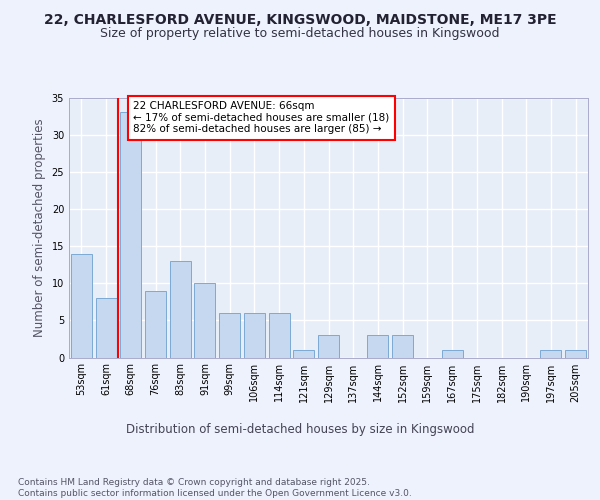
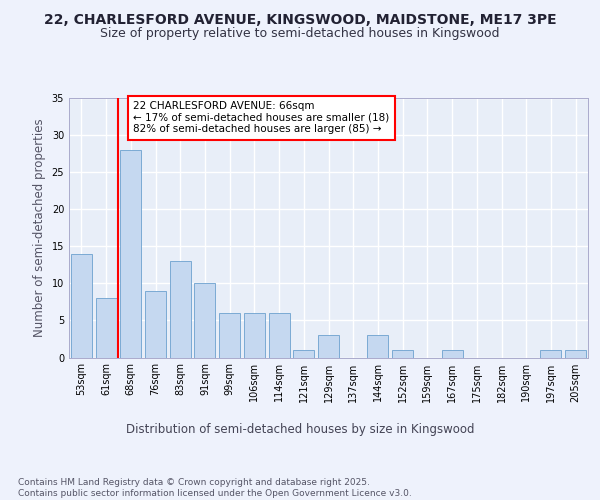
68sqm: 33 -> 28
152sqm: 3 -> 1
